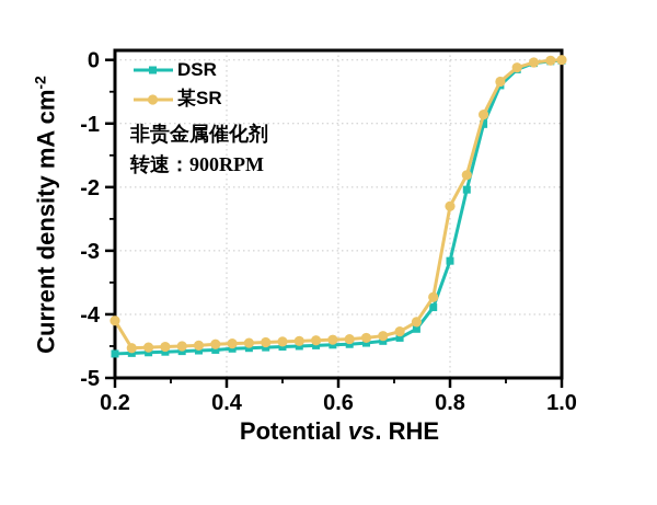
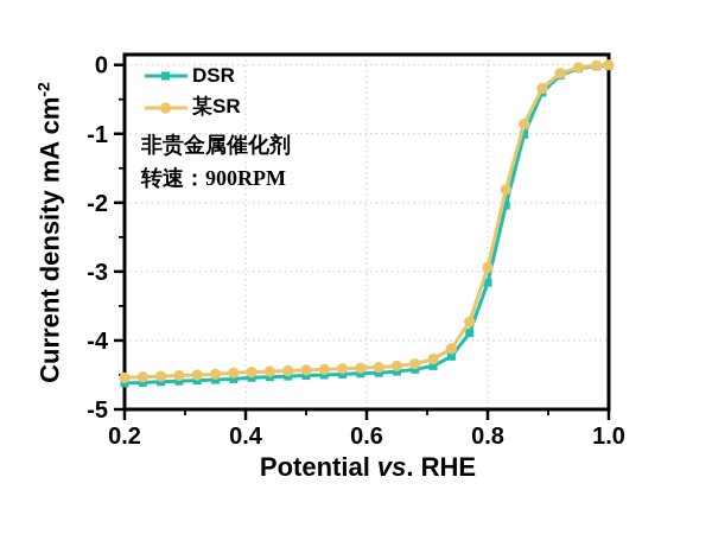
某SR/0.2: -4.1 -> -4.5
某SR/0.8: -2.3 -> -2.9
